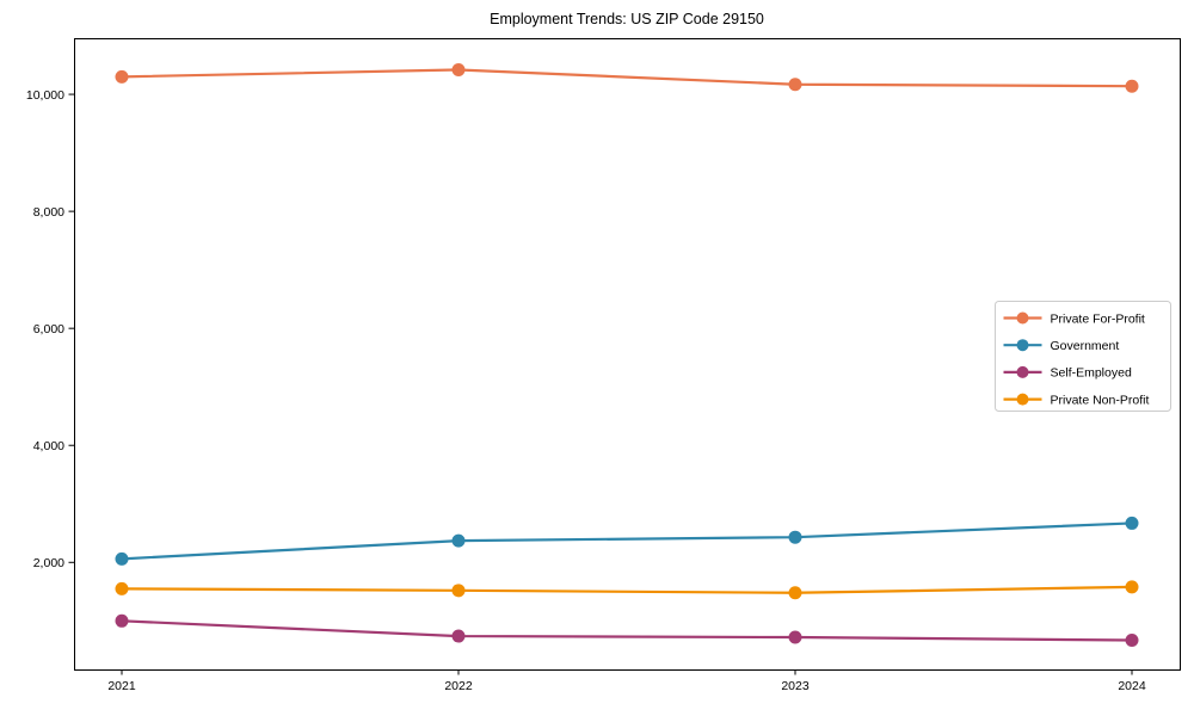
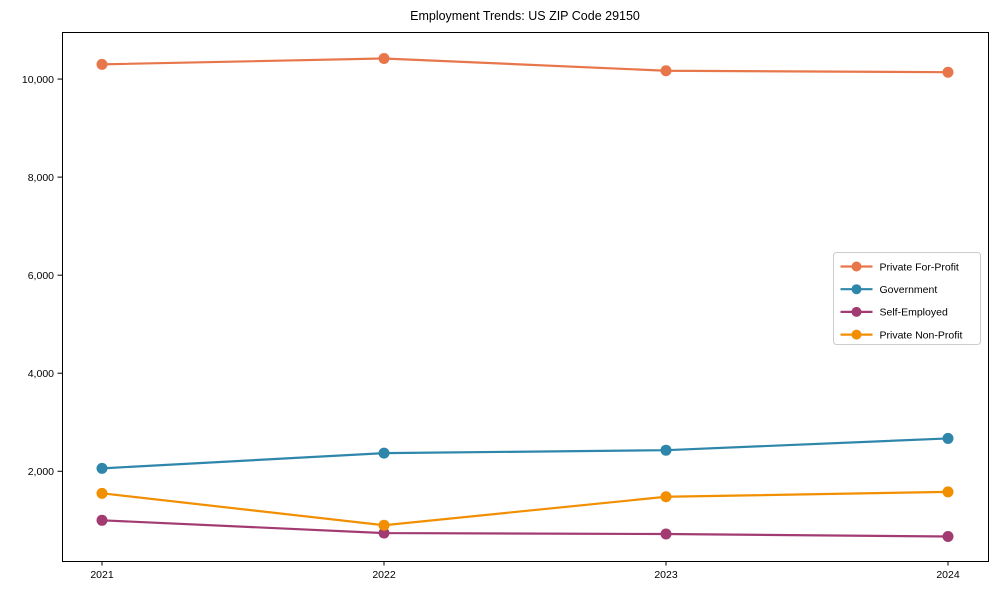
Private Non-Profit/2022: 1500 -> 900
